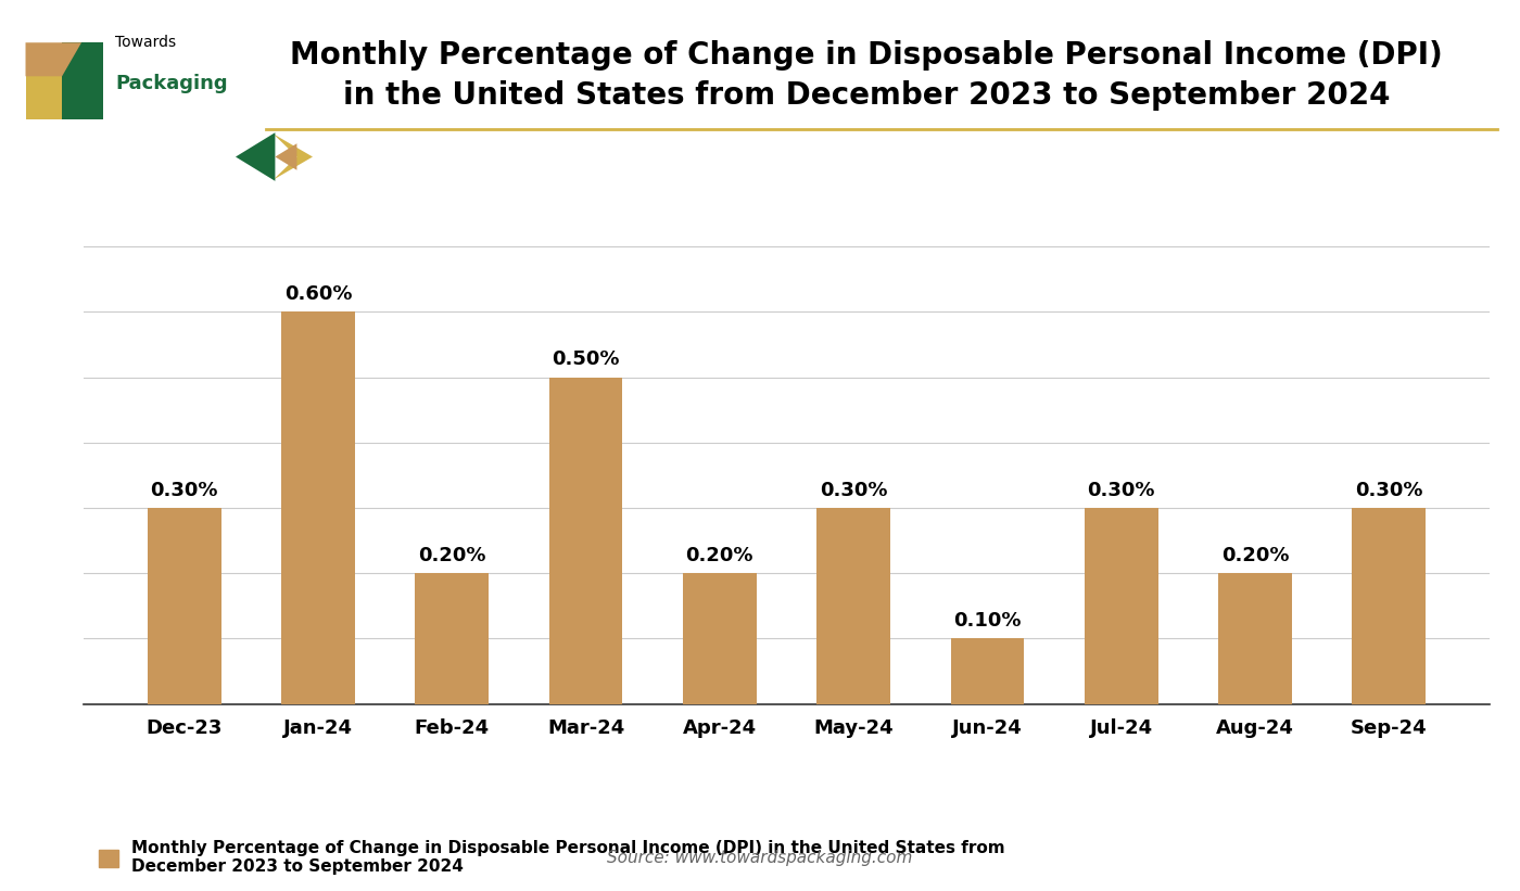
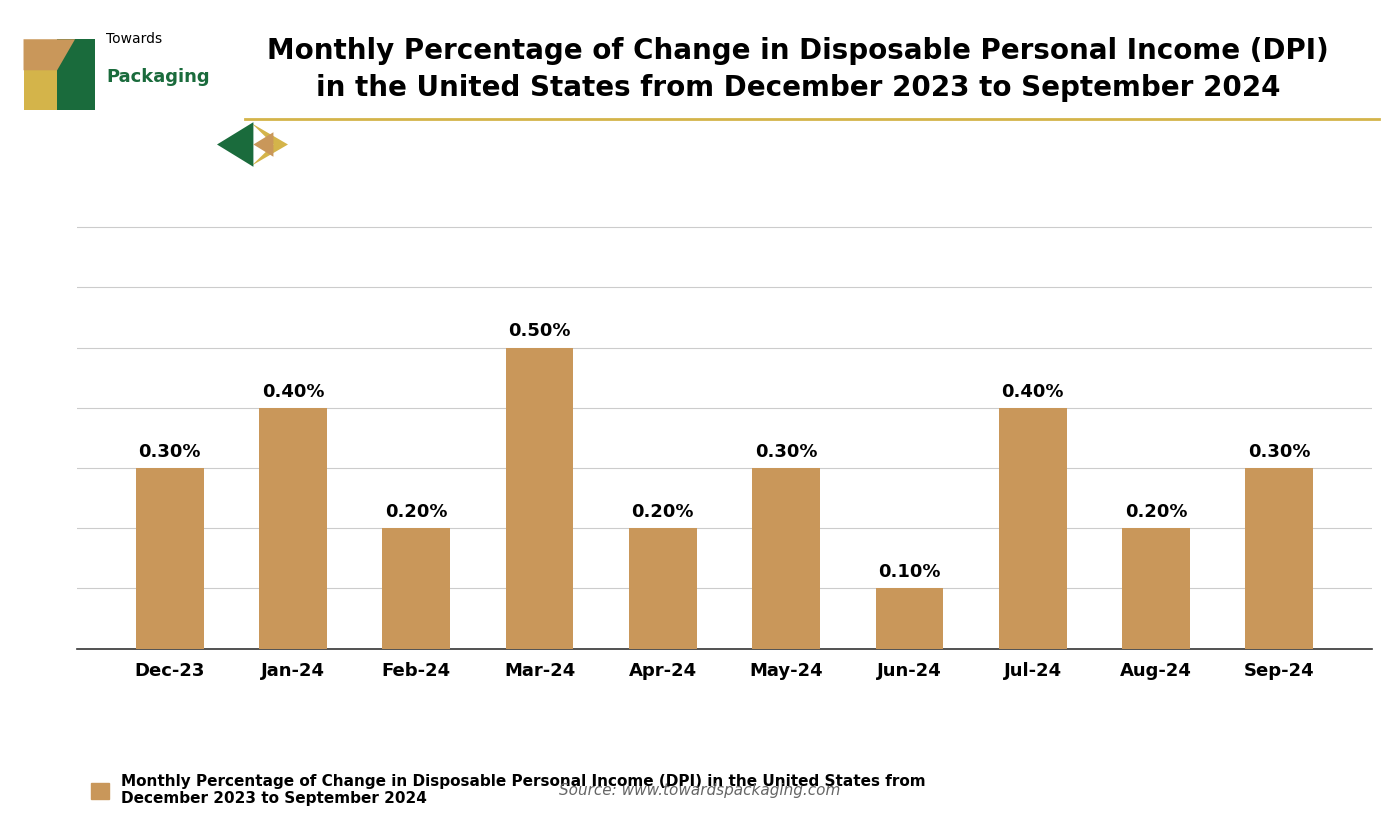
Jan-24: 0.60% -> 0.40%
Jul-24: 0.30% -> 0.40%
